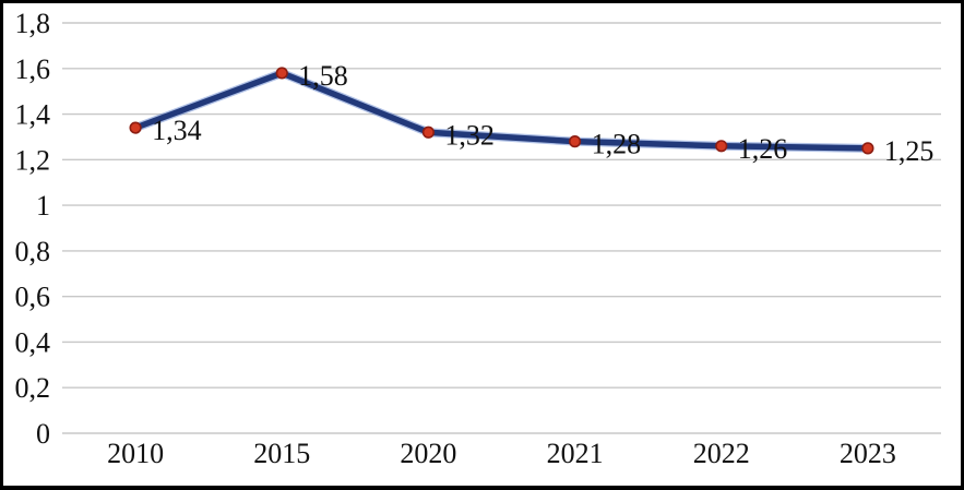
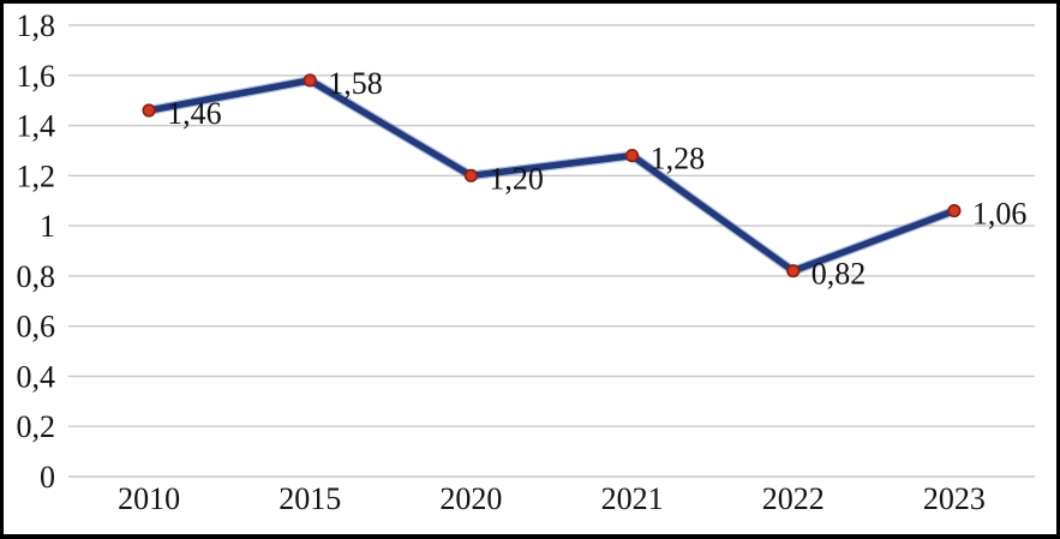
2010: 1,34 -> 1,46
2020: 1,32 -> 1,20
2022: 1,26 -> 0,82
2023: 1,25 -> 1,06
